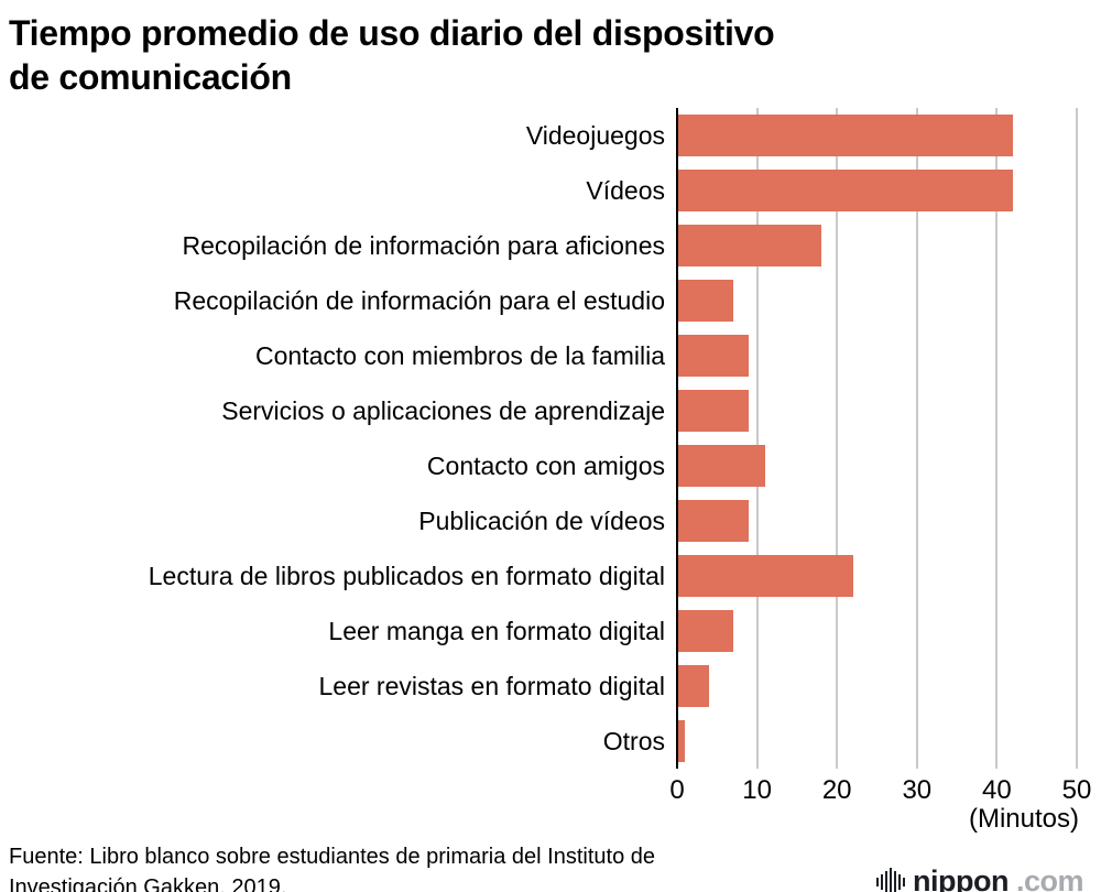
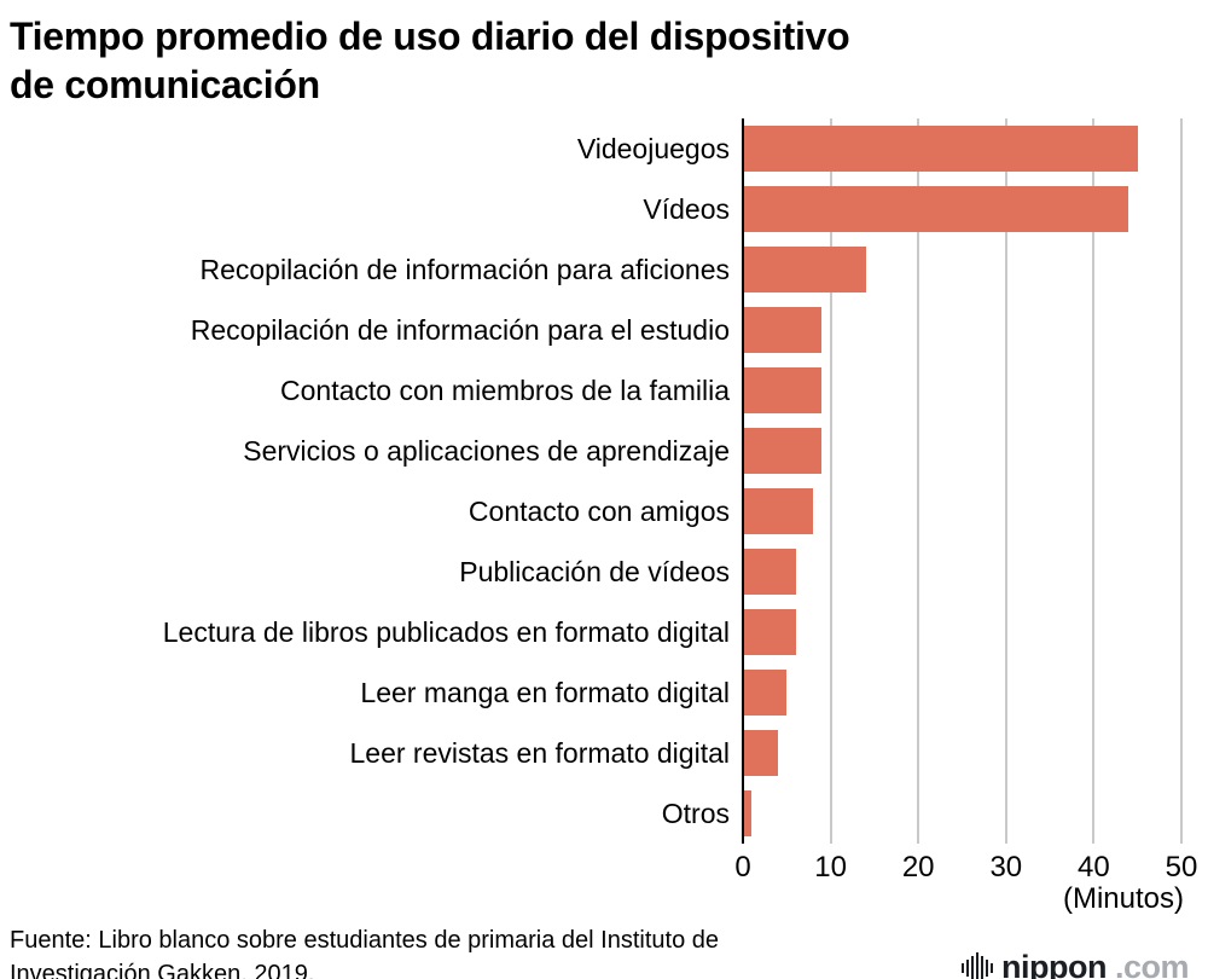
Videojuegos: 42 -> 45
Vídeos: 42 -> 44
Recopilación de información para aficiones: 18 -> 14
Recopilación de información para el estudio: 7 -> 9
Contacto con amigos: 11 -> 8
Publicación de vídeos: 9 -> 6
Lectura de libros publicados en formato digital: 22 -> 6
Leer manga en formato digital: 7 -> 5
